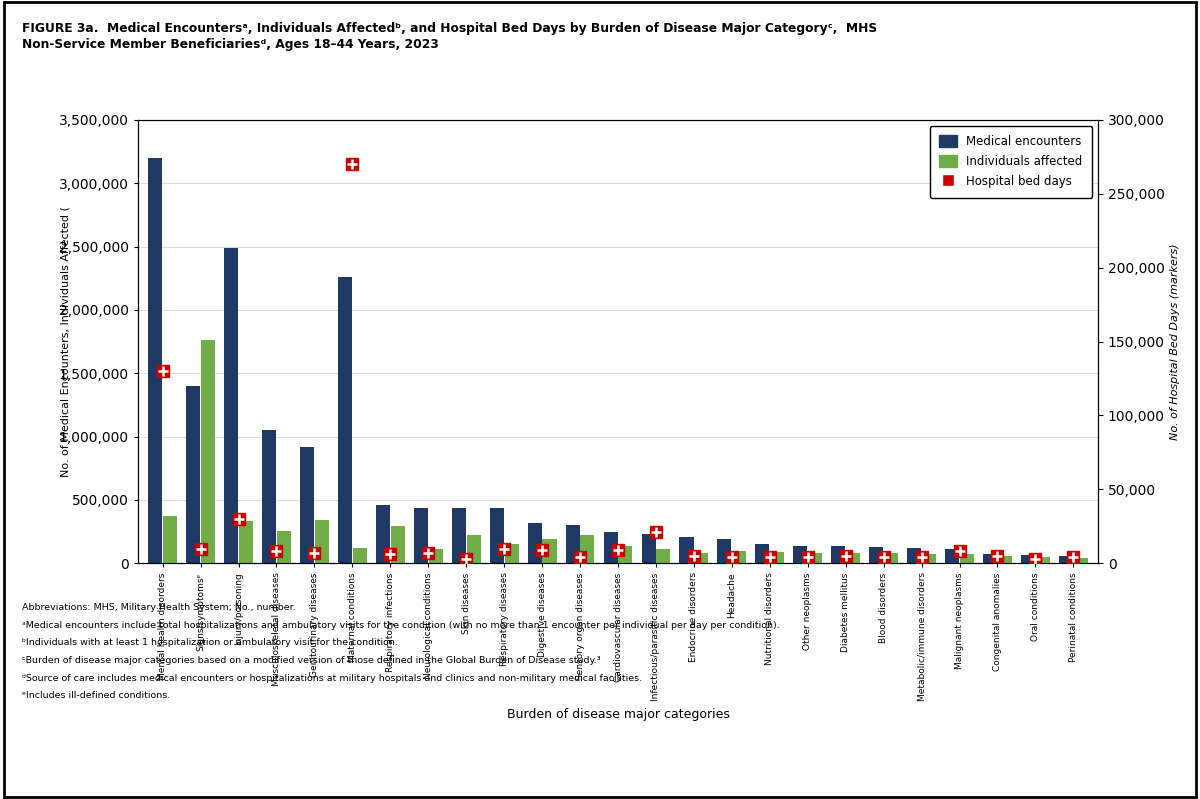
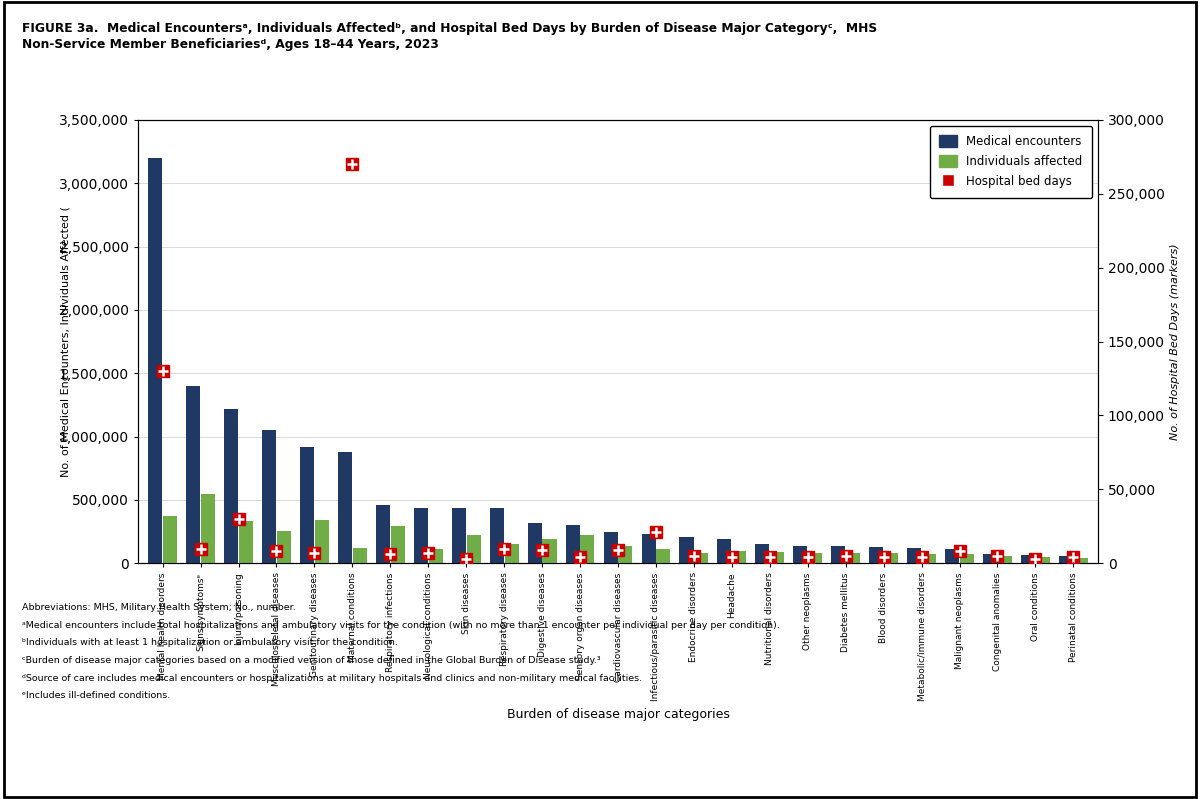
Individuals affected/Signs/symptomsᵉ: 1,760,000 -> 550,000
Medical encounters/Injury/poisoning: 2,490,000 -> 1,220,000
Medical encounters/Maternal conditions: 2,260,000 -> 880,000
